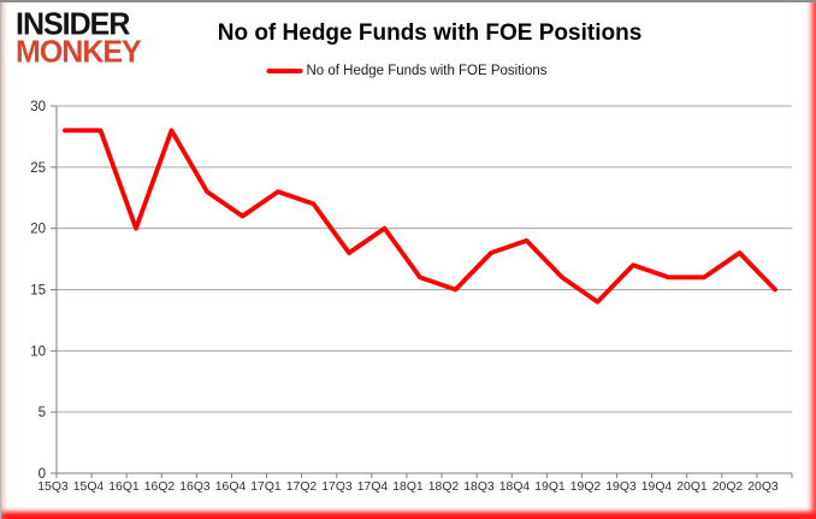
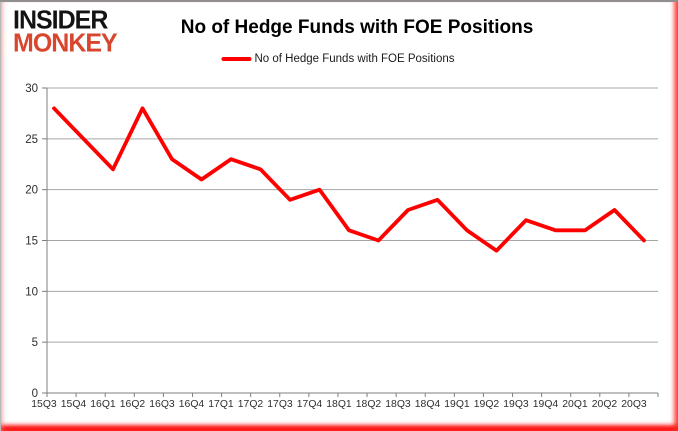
15Q4: 28 -> 25
16Q1: 20 -> 22
17Q3: 18 -> 19
